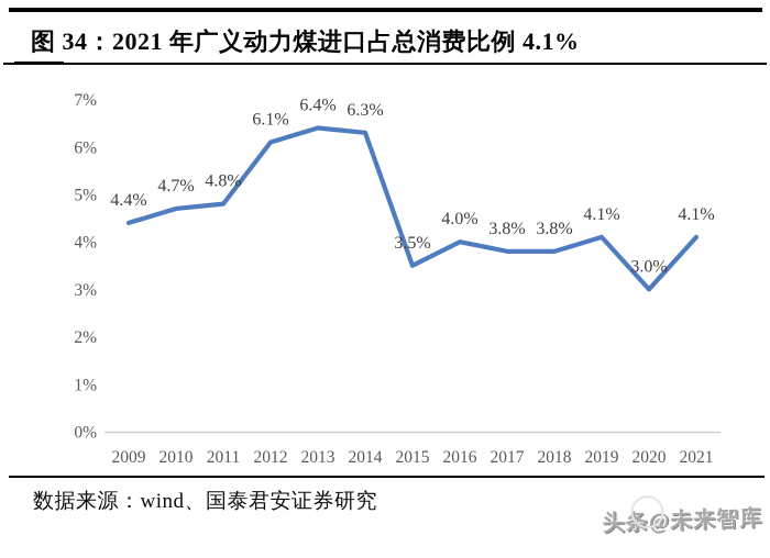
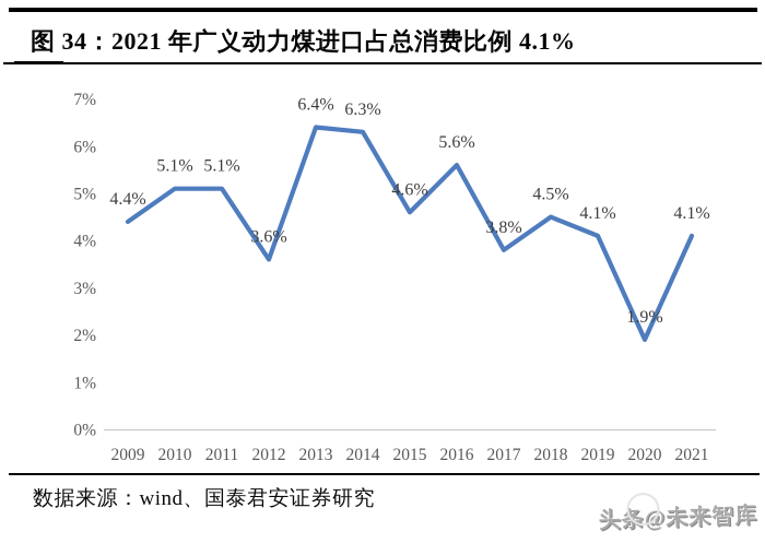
2010: 4.7% -> 5.1%
2011: 4.8% -> 5.1%
2012: 6.1% -> 3.6%
2015: 3.5% -> 4.6%
2016: 4.0% -> 5.6%
2018: 3.8% -> 4.5%
2020: 3.0% -> 1.9%
